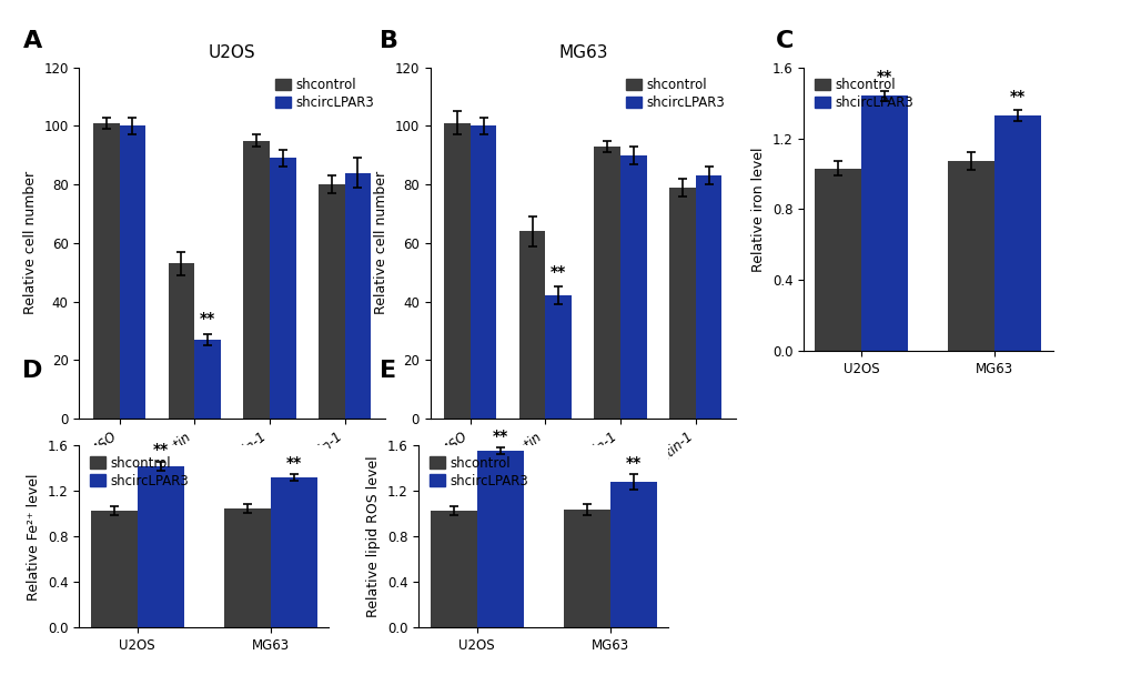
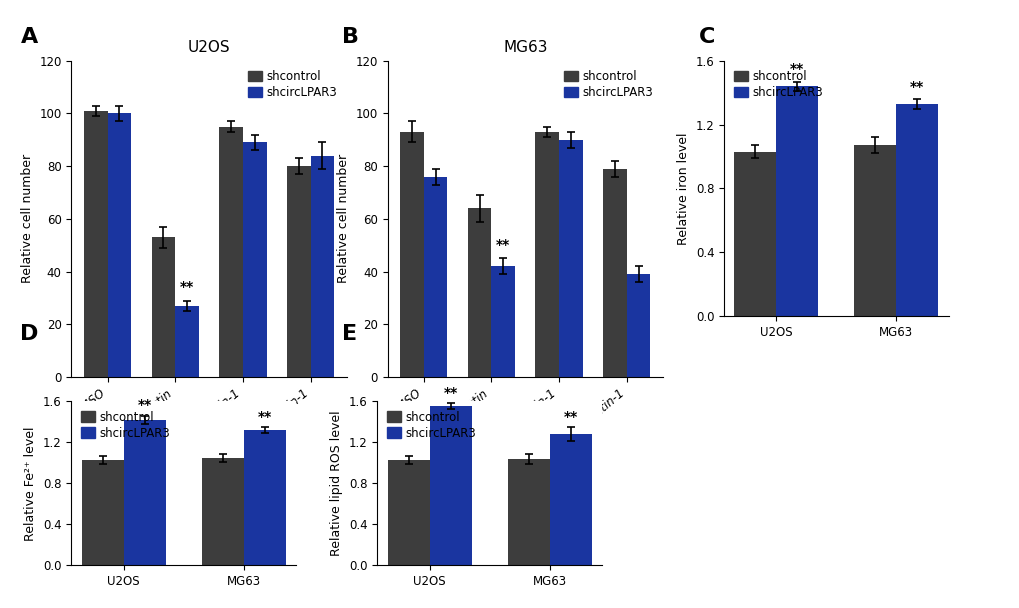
MG63/shcontrol/DMSO: 101 -> 93
MG63/shcircLPAR3/DMSO: 100 -> 76
MG63/shcircLPAR3/Erastin + Ferrostatin-1: 83 -> 39
